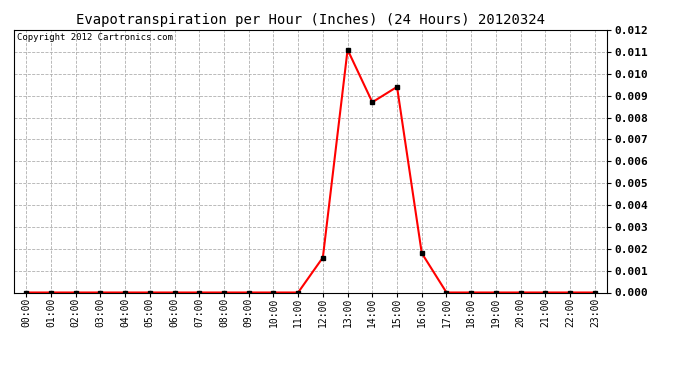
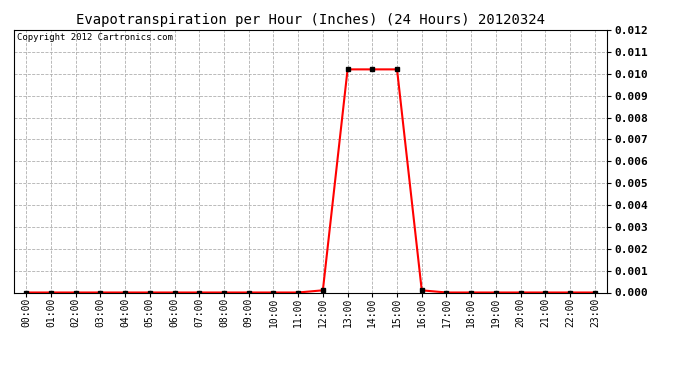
12:00: 0.0016 -> 0.0001
13:00: 0.0111 -> 0.0102
14:00: 0.0087 -> 0.0102
15:00: 0.0094 -> 0.0102
16:00: 0.0018 -> 0.0001
